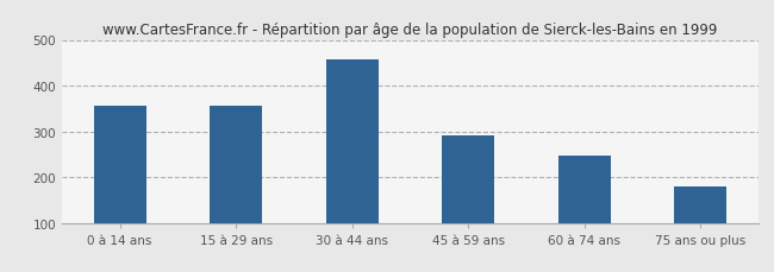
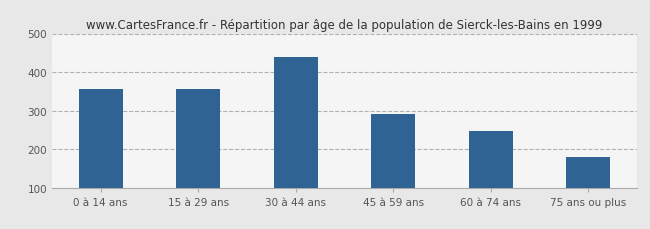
30 à 44 ans: 456 -> 440
